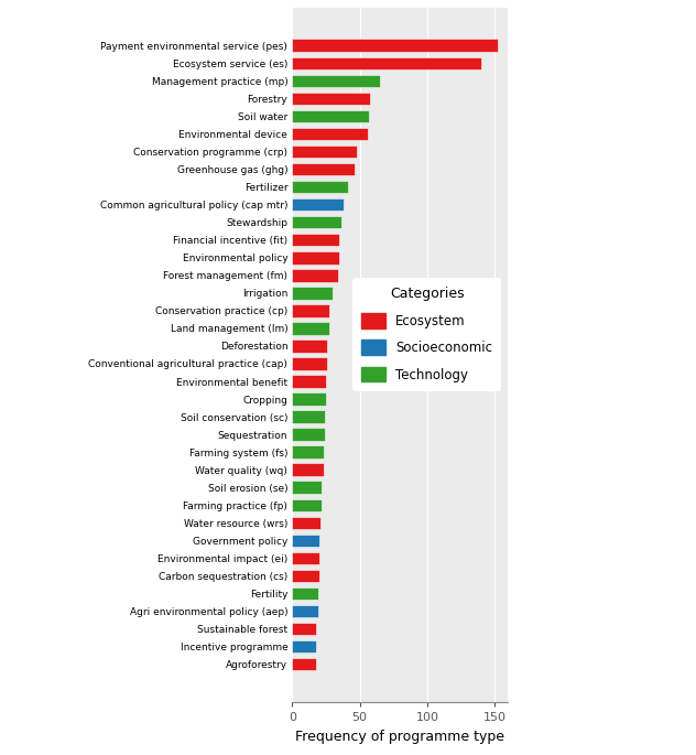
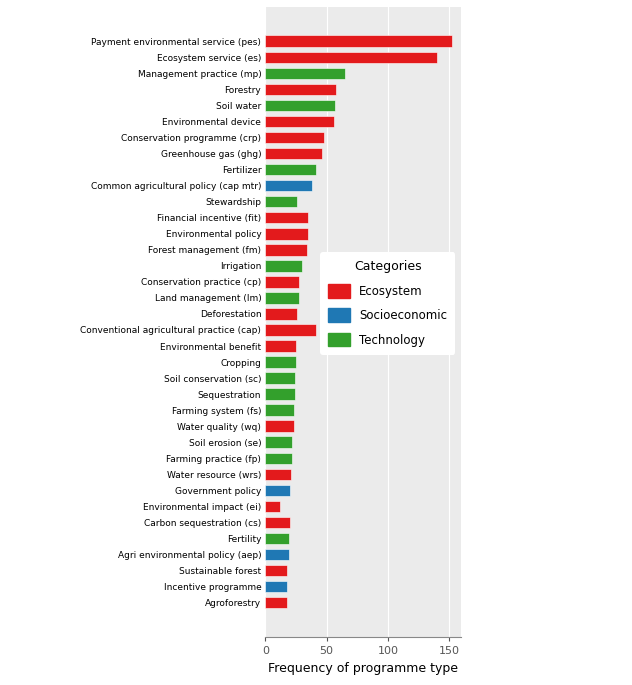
Stewardship: 36 -> 26
Conventional agricultural practice (cap): 26 -> 41
Environmental impact (ei): 20 -> 12
